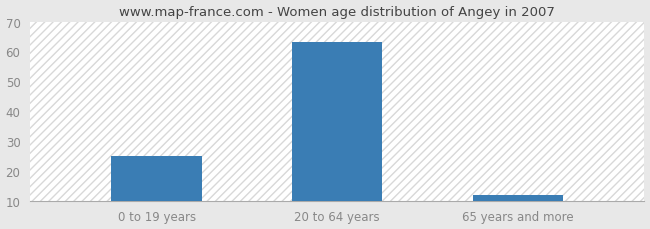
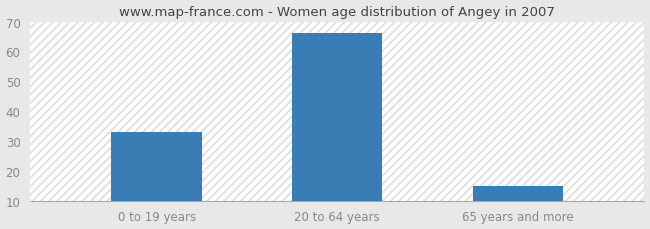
0 to 19 years: 25 -> 33
20 to 64 years: 63 -> 66
65 years and more: 12 -> 15
